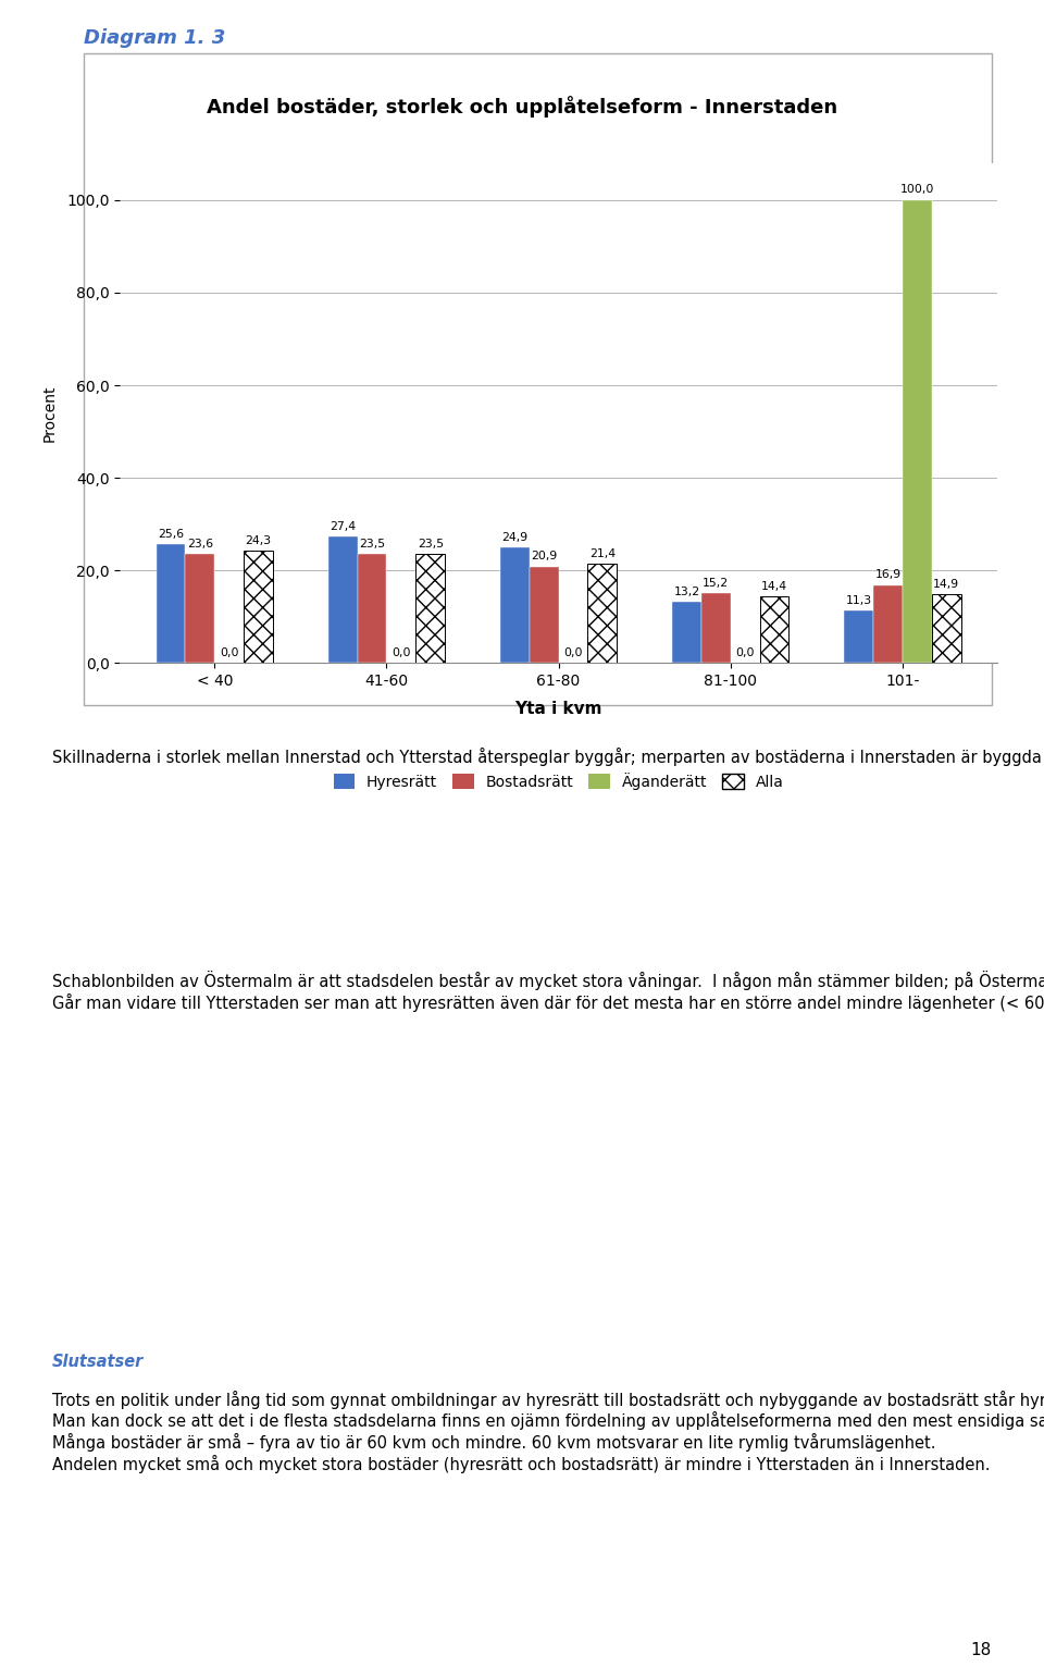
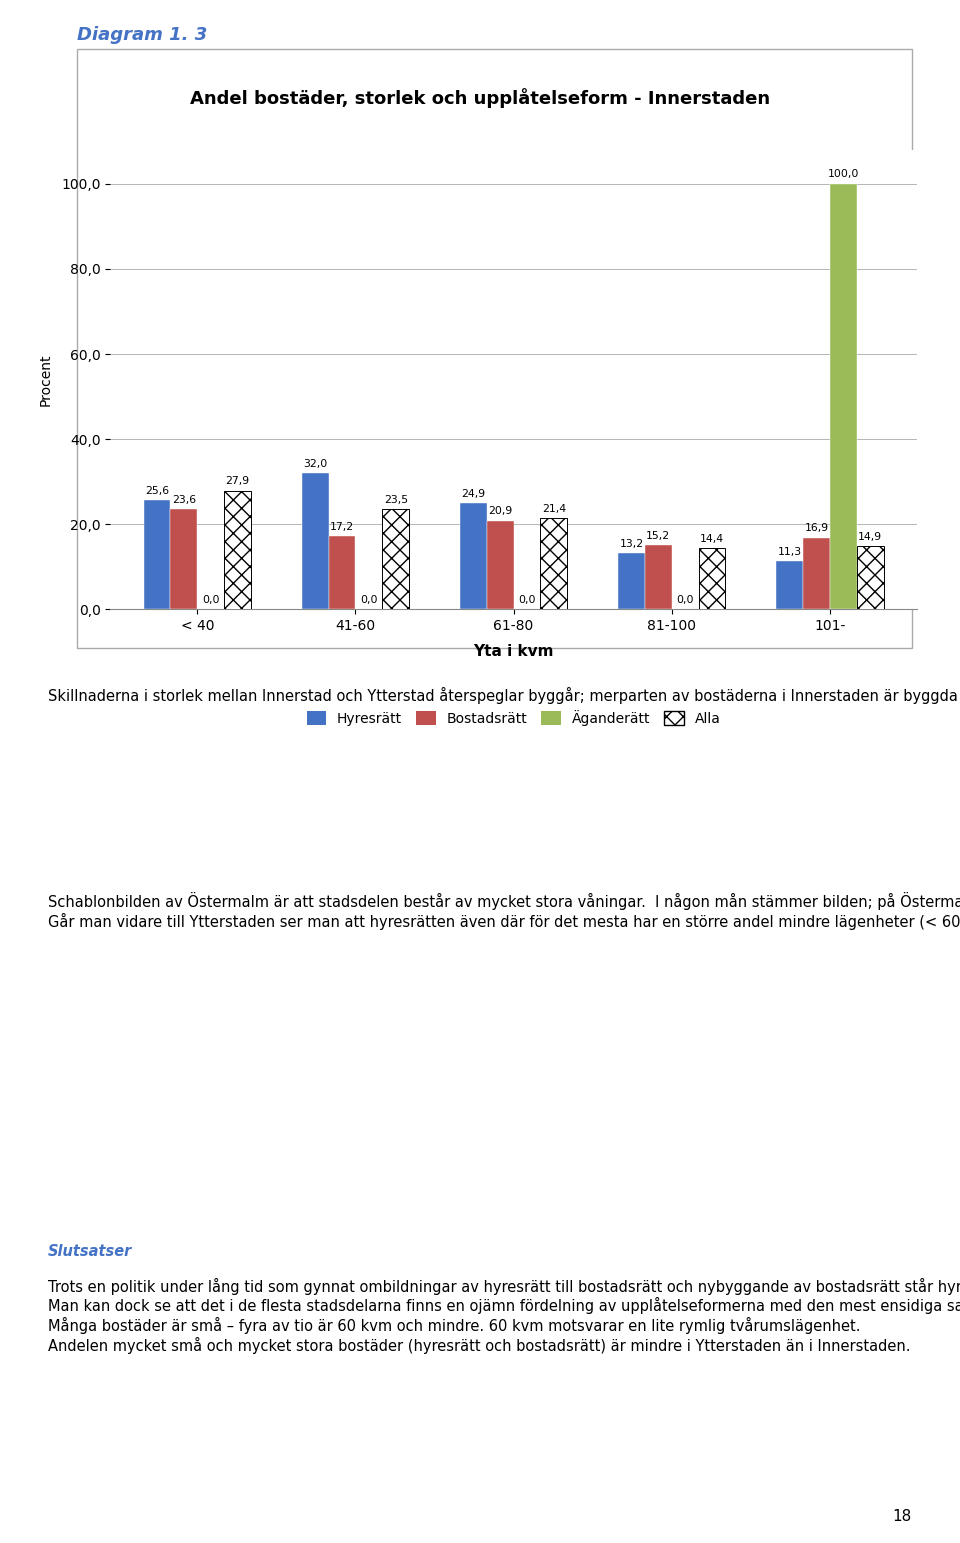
Alla/< 40: 24,3 -> 27,9
Hyresrätt/41-60: 27,4 -> 32,0
Bostadsrätt/41-60: 23,5 -> 17,2
